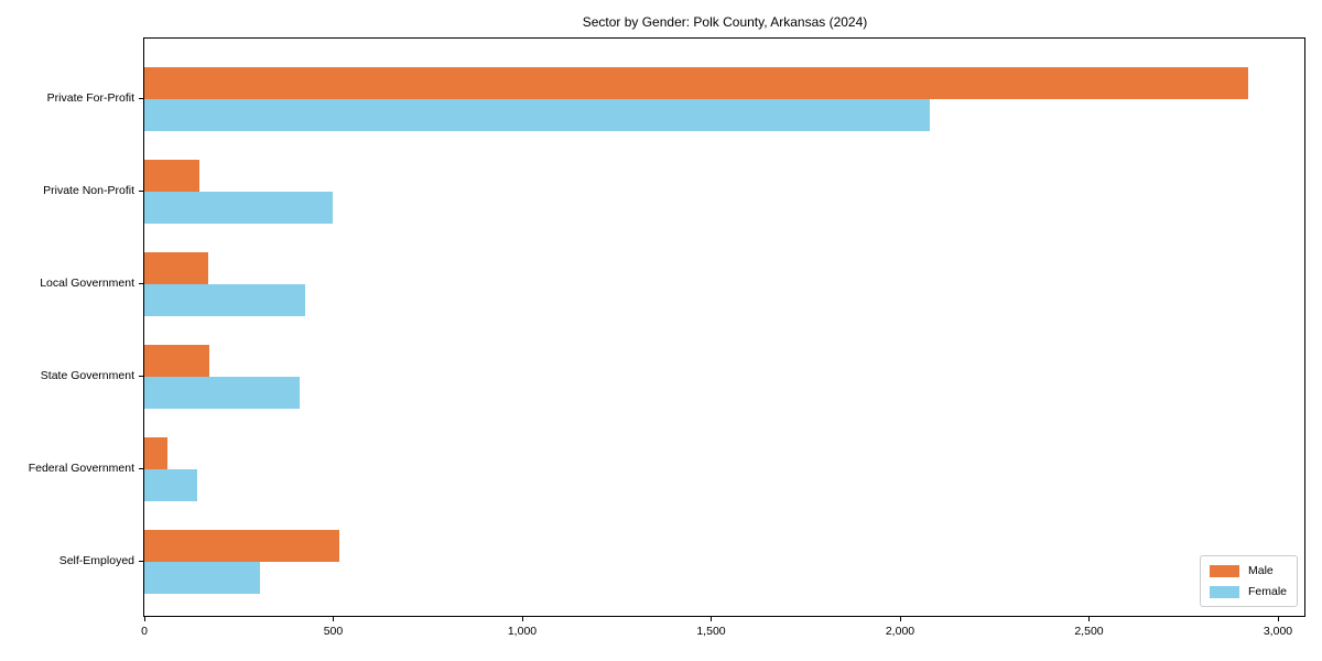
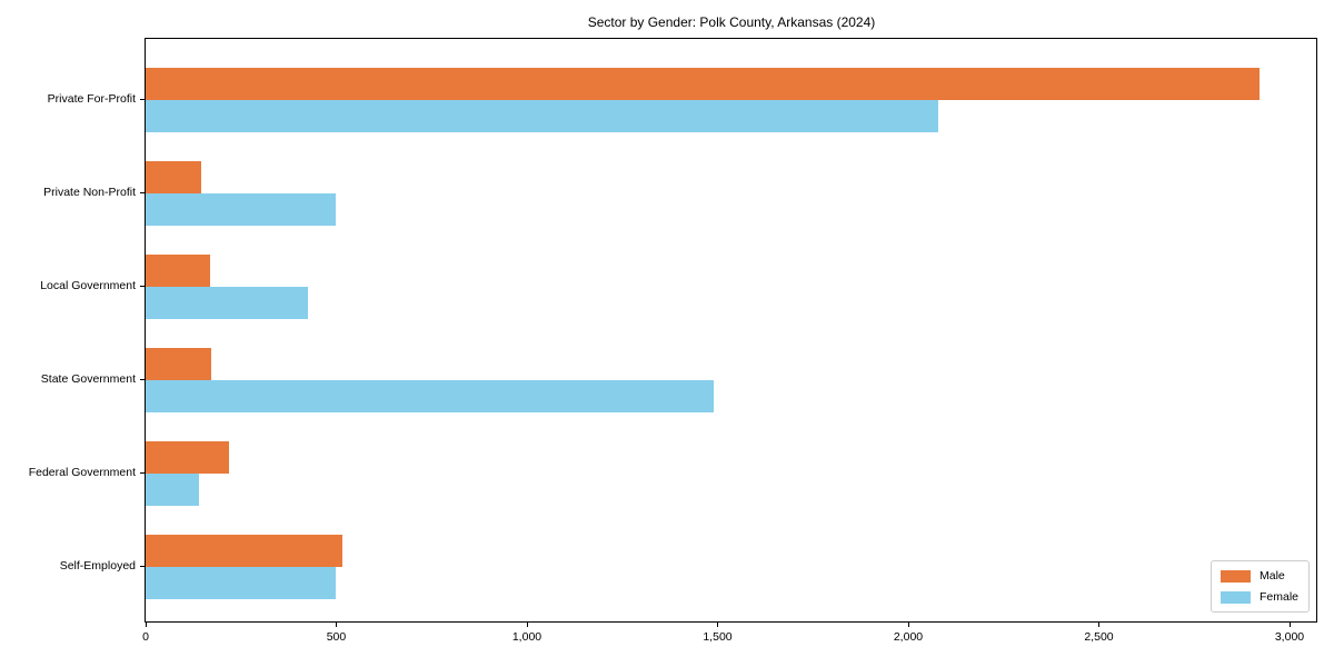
Female/State Government: 410 -> 1490
Male/Federal Government: 60 -> 220
Female/Self-Employed: 300 -> 500
